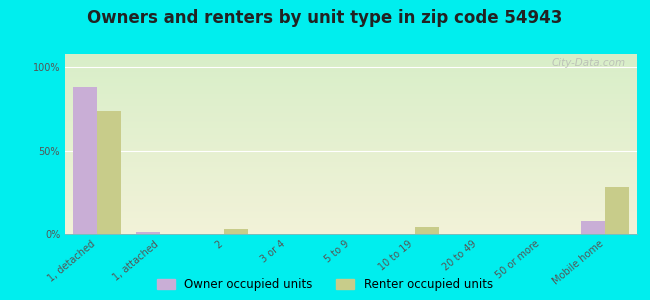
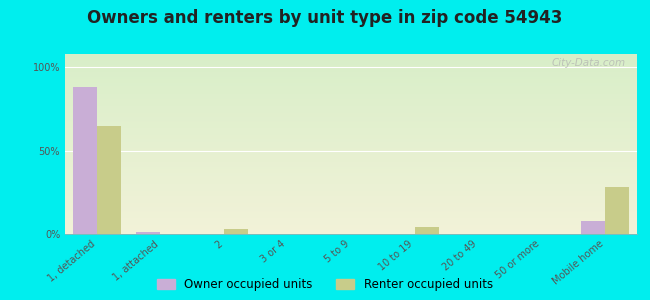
Renter occupied units/1, detached: 74% -> 65%
